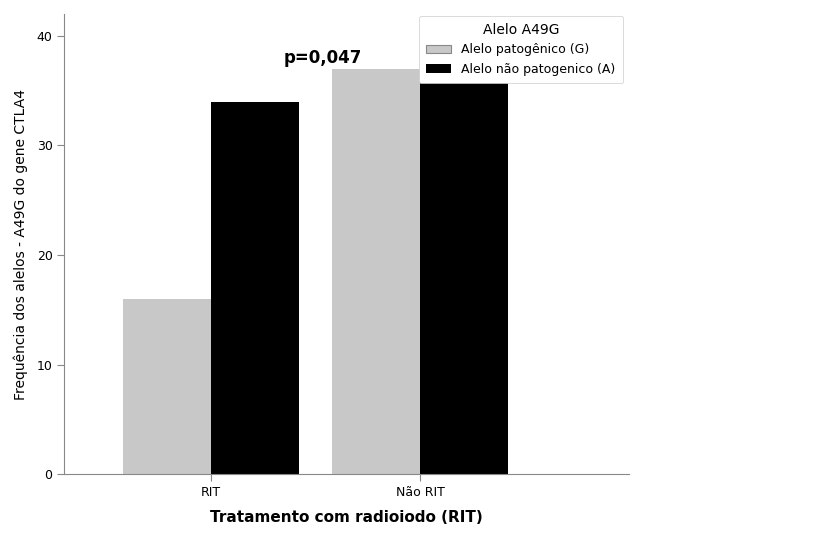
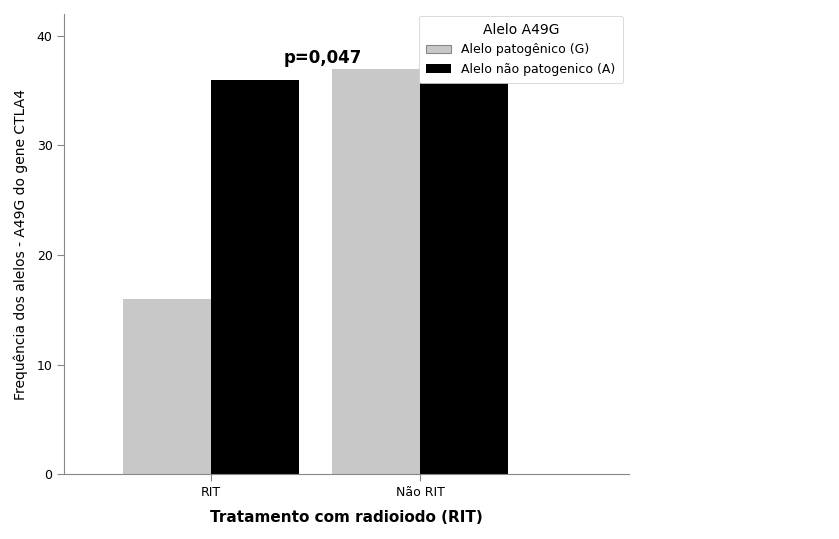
Alelo não patogenico (A)/RIT: 34 -> 36
